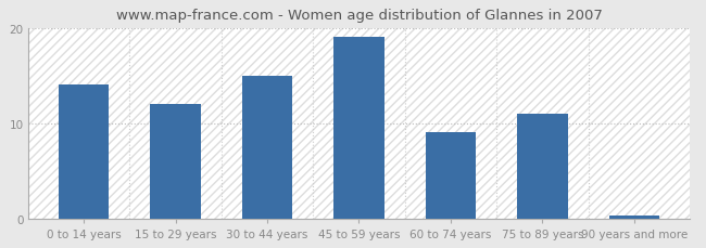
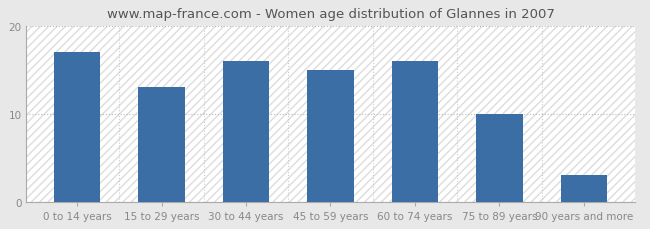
0 to 14 years: 14.0 -> 17.0
15 to 29 years: 12.0 -> 13.0
30 to 44 years: 15.0 -> 16.0
45 to 59 years: 19.0 -> 15.0
60 to 74 years: 9.0 -> 16.0
75 to 89 years: 11.0 -> 10.0
90 years and more: 0.3 -> 3.0
